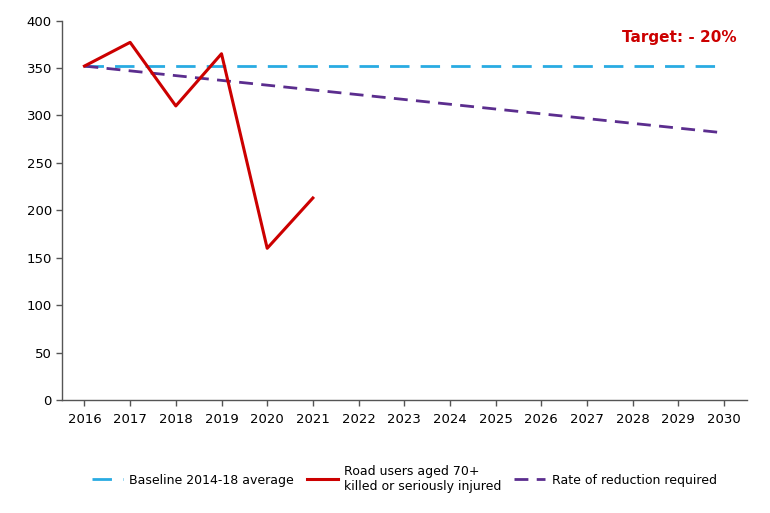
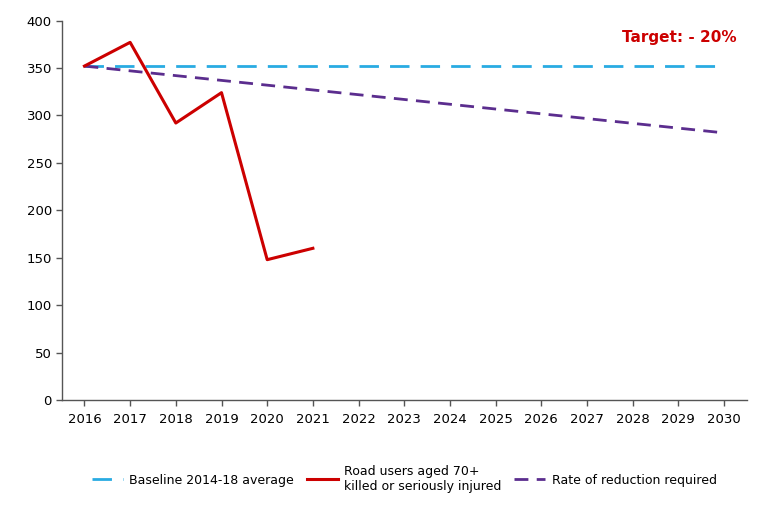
2018: 310 -> 292
2019: 365 -> 324
2020: 160 -> 148
2021: 213 -> 160
